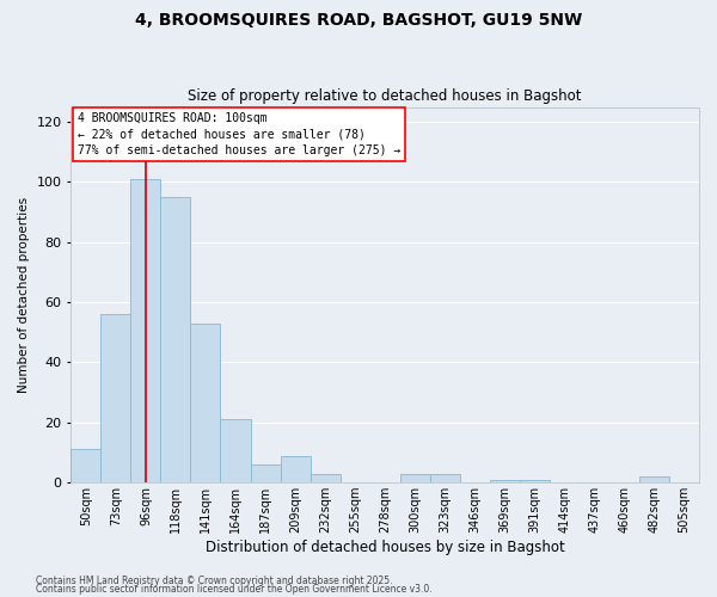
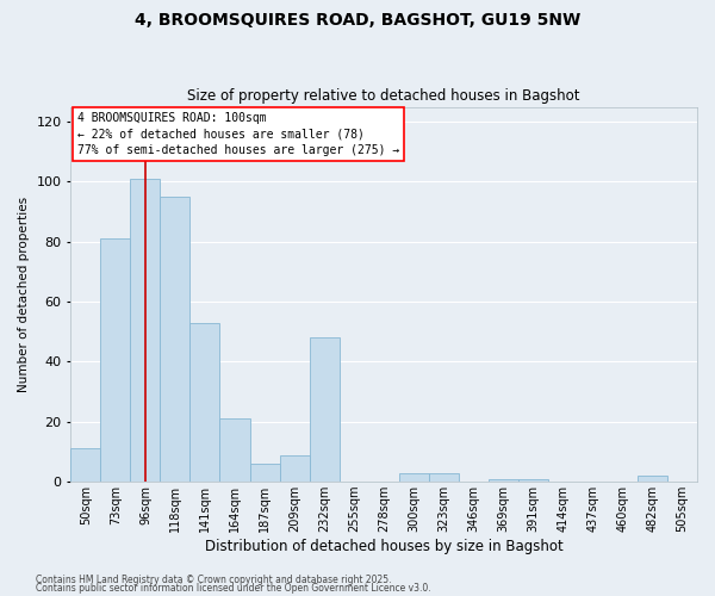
73sqm: 56 -> 81
232sqm: 3 -> 48
